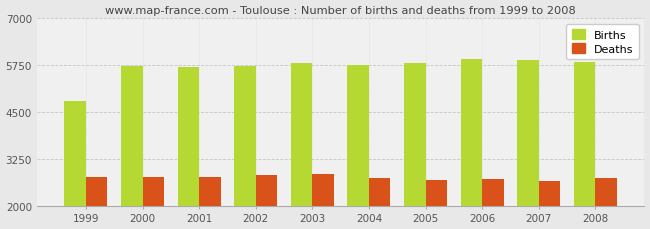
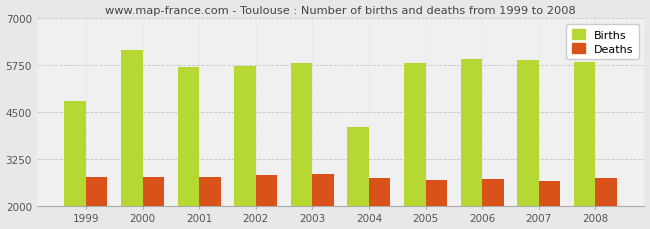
Births/2000: 5720 -> 6150
Births/2004: 5750 -> 4100
